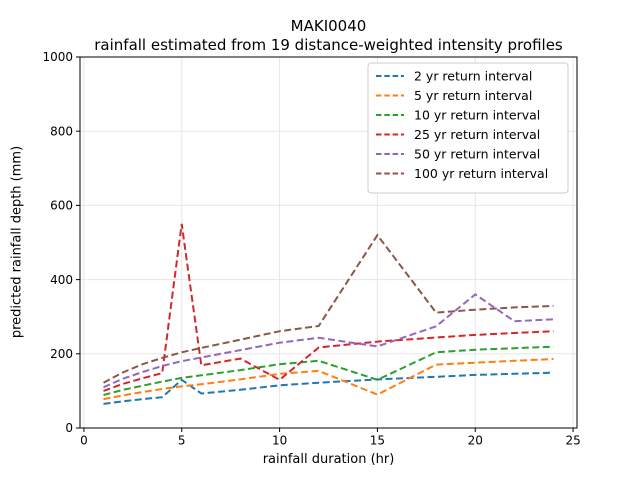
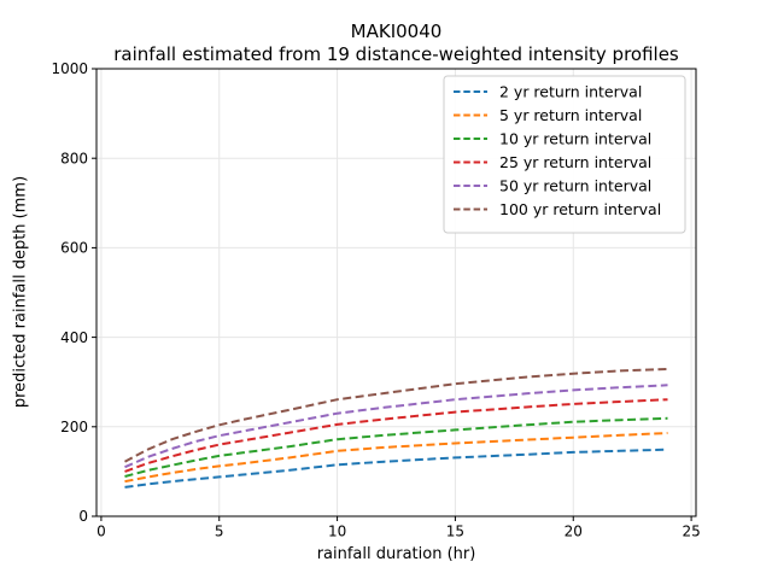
2 yr return interval/5: 130 -> 90
25 yr return interval/5: 550 -> 160
25 yr return interval/10: 130 -> 200
5 yr return interval/15: 90 -> 160
10 yr return interval/15: 130 -> 190
50 yr return interval/15: 220 -> 260
100 yr return interval/15: 520 -> 300
50 yr return interval/20: 360 -> 280
